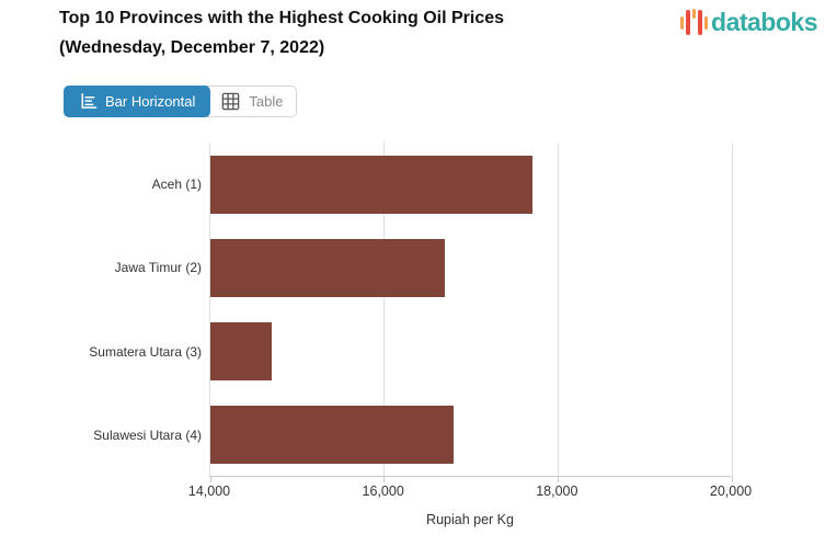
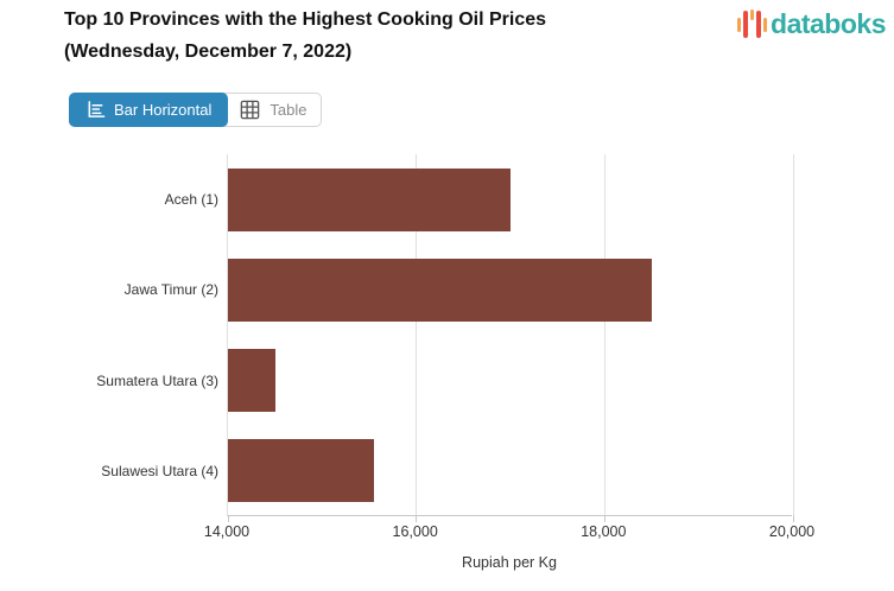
Aceh (1): 17700 -> 17000
Jawa Timur (2): 16700 -> 18500
Sumatera Utara (3): 14700 -> 14500
Sulawesi Utara (4): 16800 -> 15600
